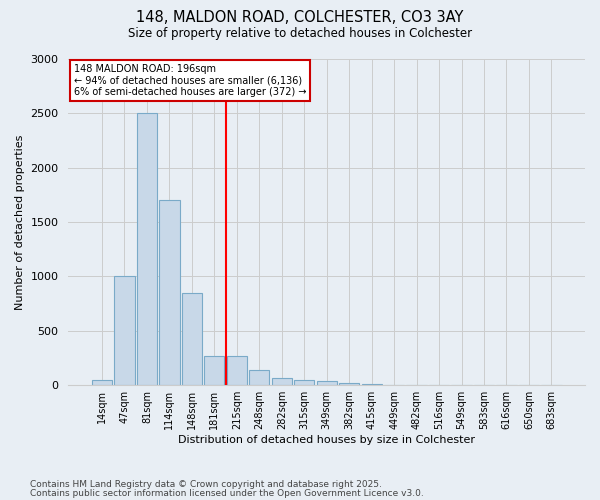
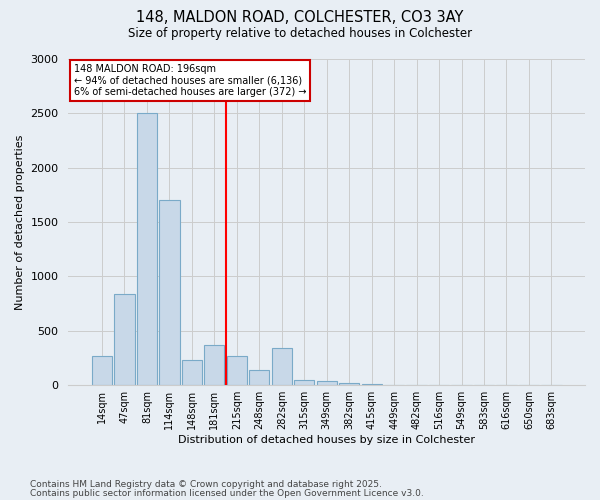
14sqm: 50 -> 270
47sqm: 1000 -> 840
148sqm: 850 -> 230
181sqm: 270 -> 370
282sqm: 70 -> 340
